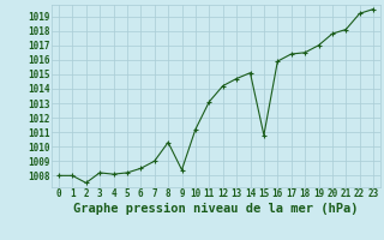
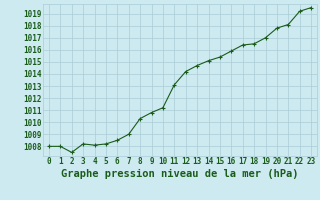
9: 1008.4 -> 1010.8
15: 1010.8 -> 1015.4
